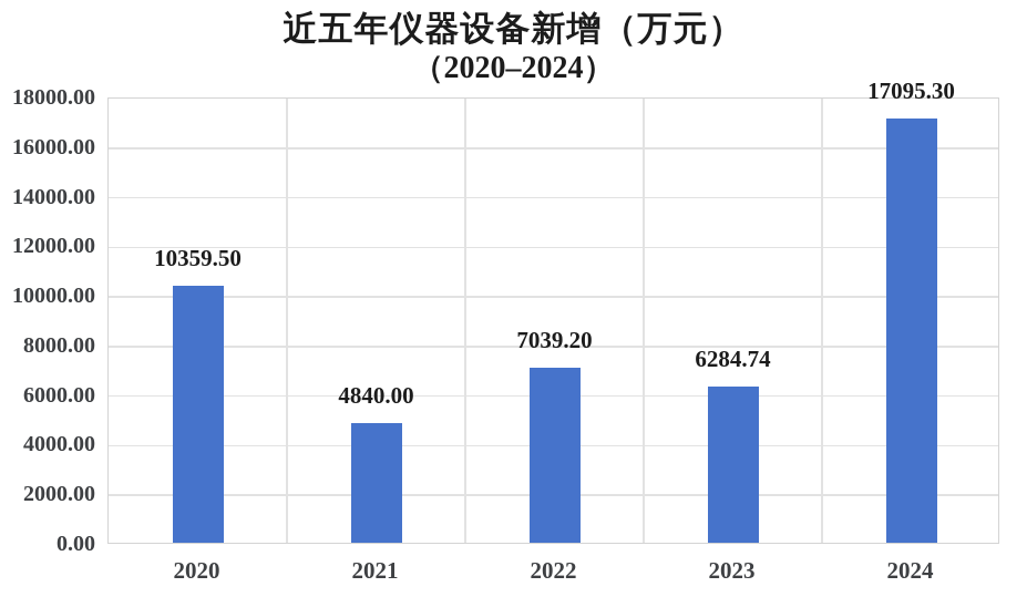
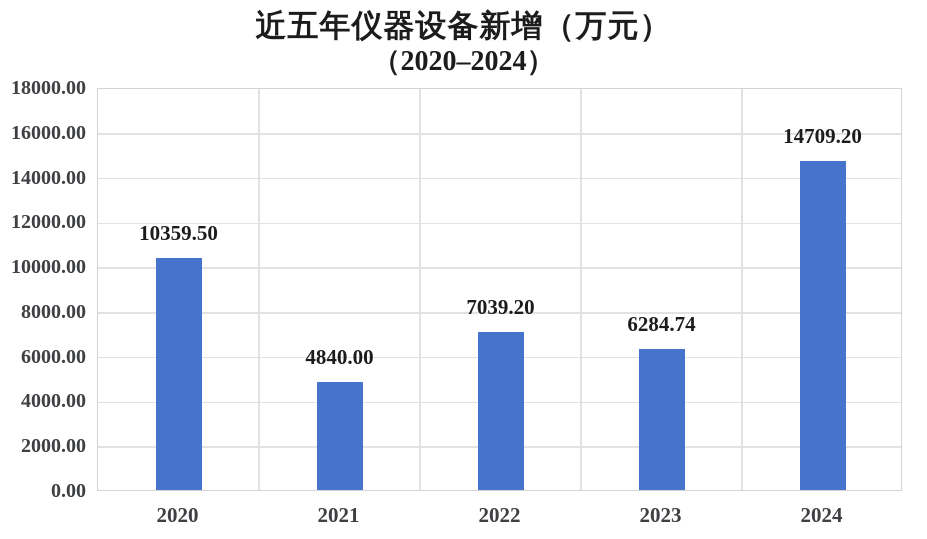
2024: 17095.30 -> 14709.20
